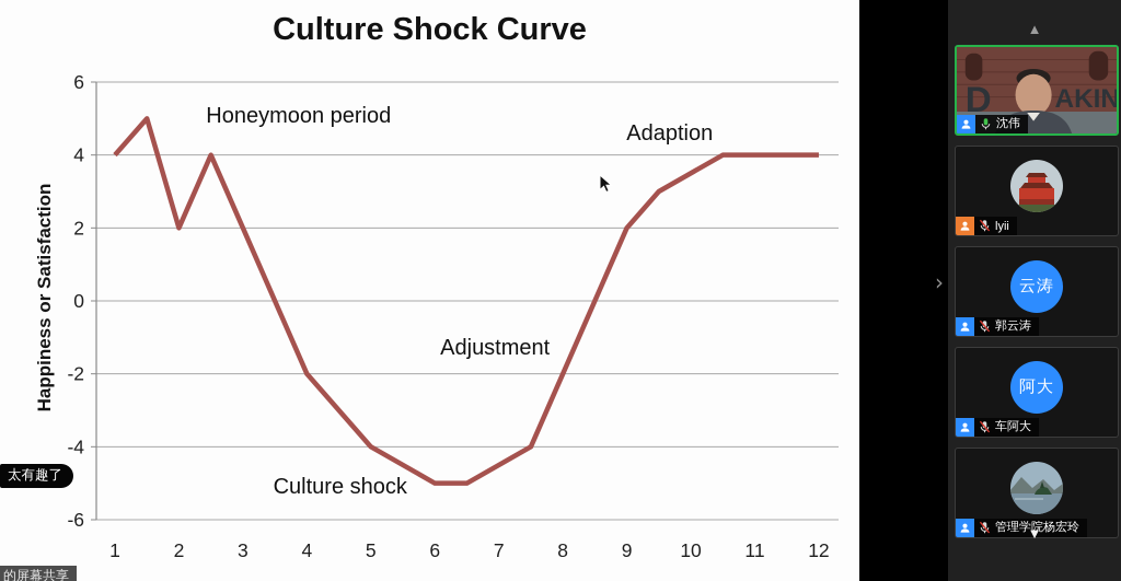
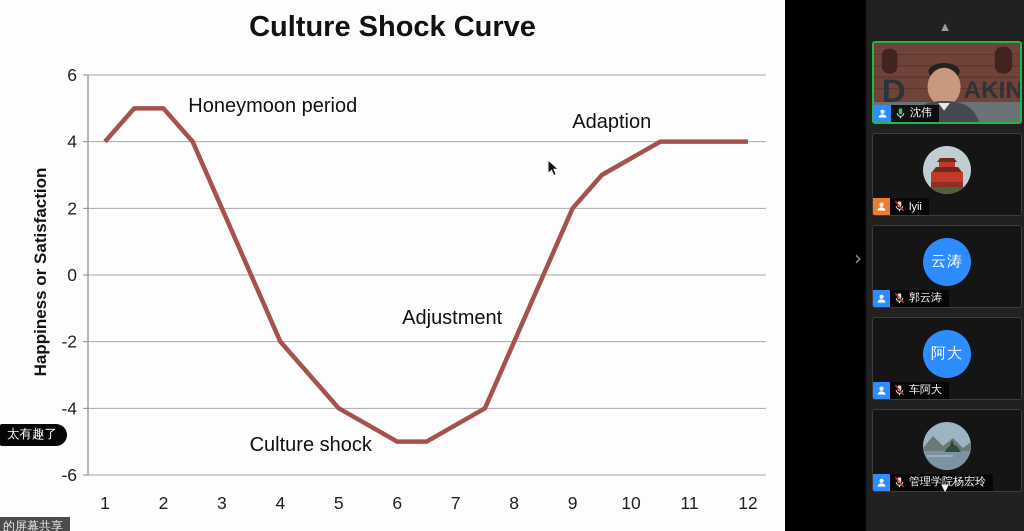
2: 2 -> 5
